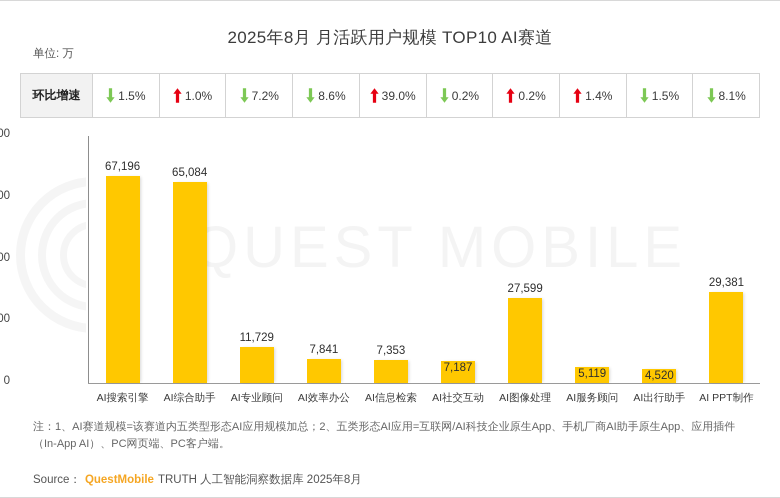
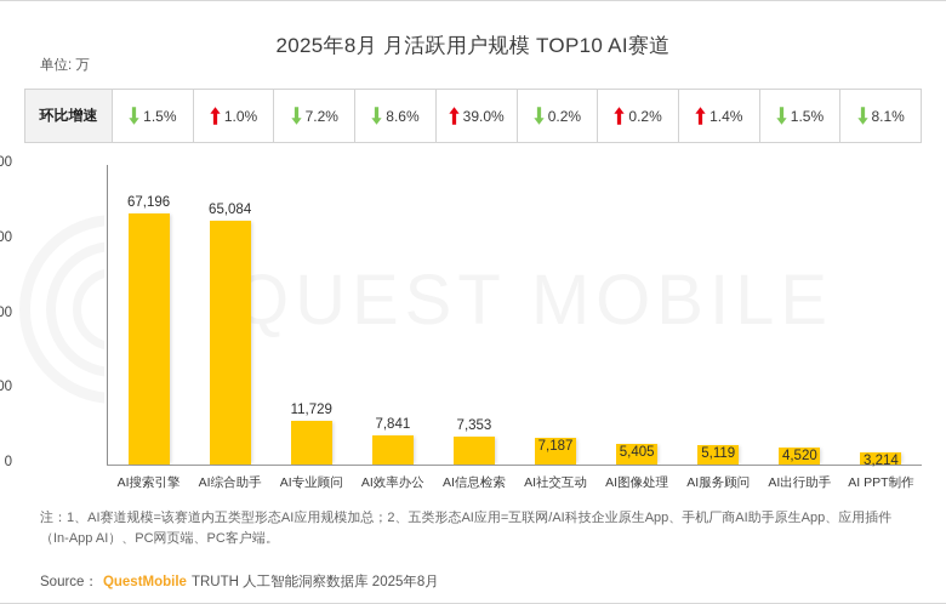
AI图像处理: 27,599 -> 5,405
AI PPT制作: 29,381 -> 3,214
